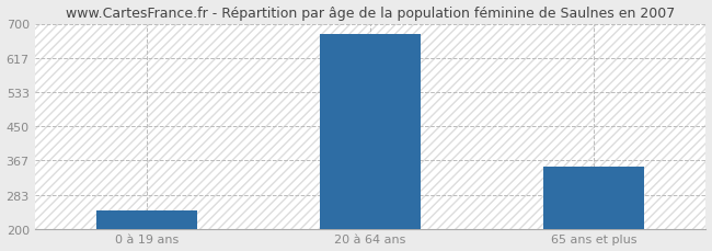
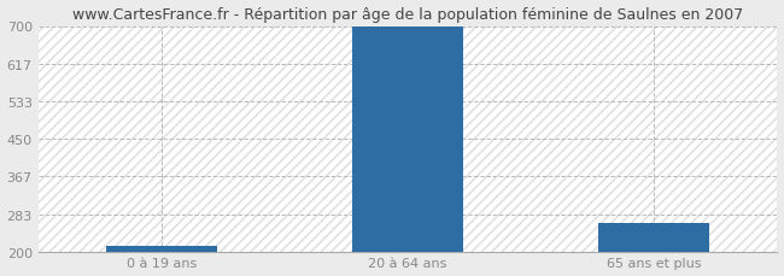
0 à 19 ans: 245 -> 213
20 à 64 ans: 675 -> 700
65 ans et plus: 350 -> 262
